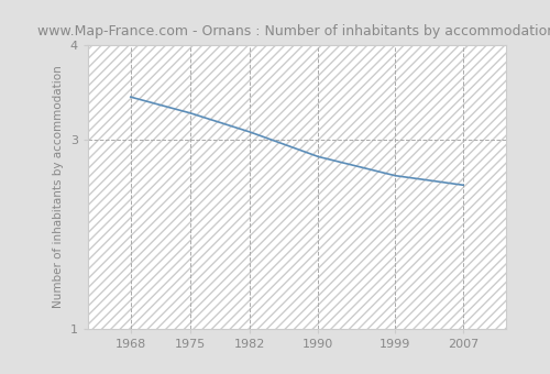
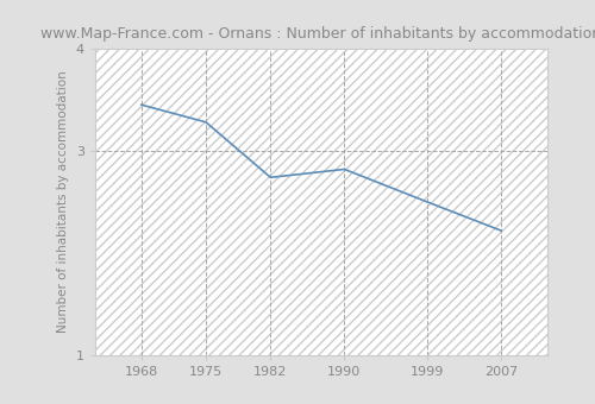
1982: 3.08 -> 2.74
1999: 2.62 -> 2.50
2007: 2.52 -> 2.22
